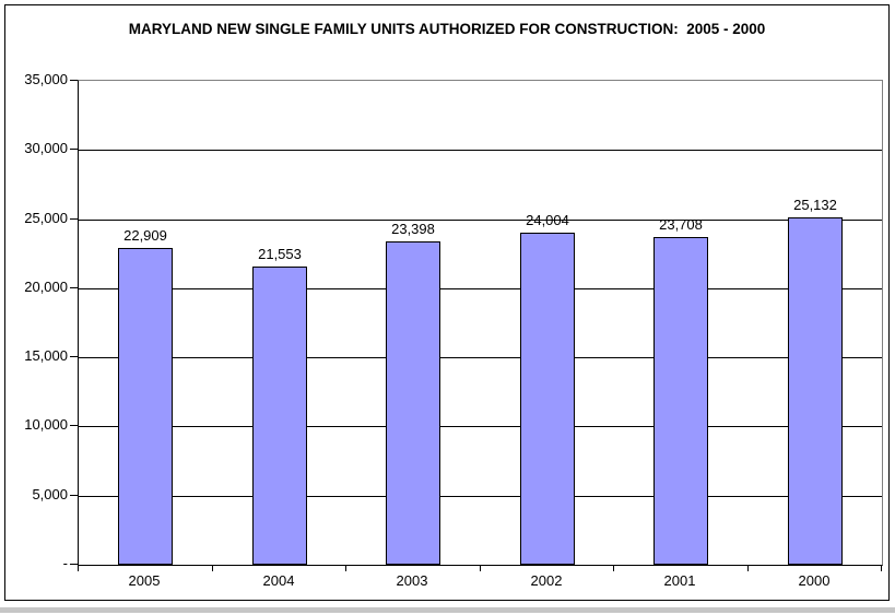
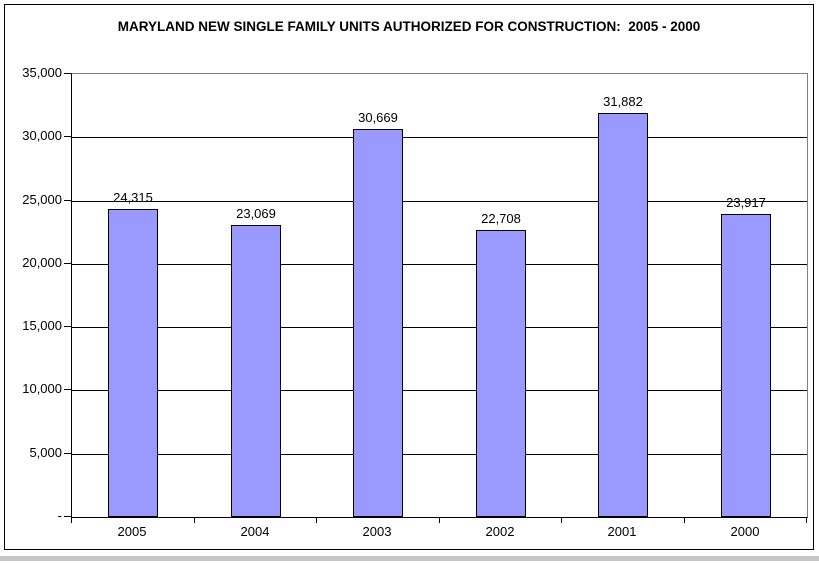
2005: 22,909 -> 24,315
2004: 21,553 -> 23,069
2003: 23,398 -> 30,669
2002: 24,004 -> 22,708
2001: 23,708 -> 31,882
2000: 25,132 -> 23,917
